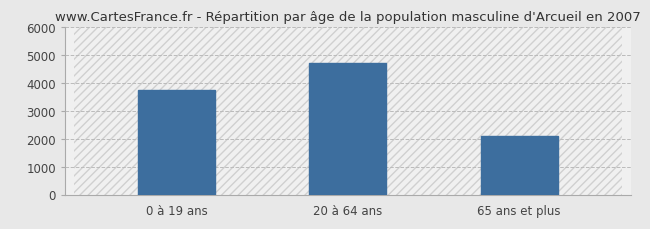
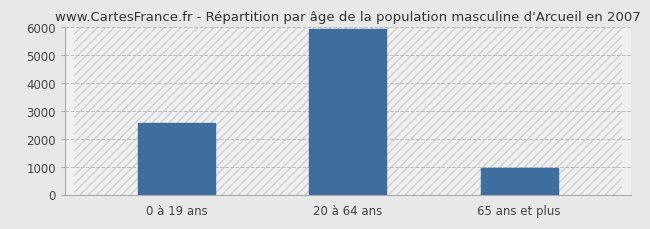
0 à 19 ans: 3750 -> 2550
20 à 64 ans: 4700 -> 5920
65 ans et plus: 2100 -> 930
